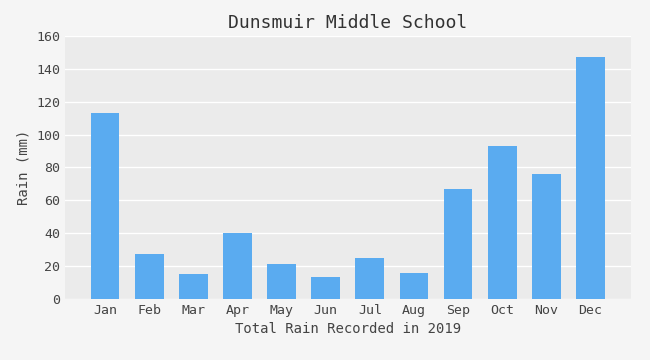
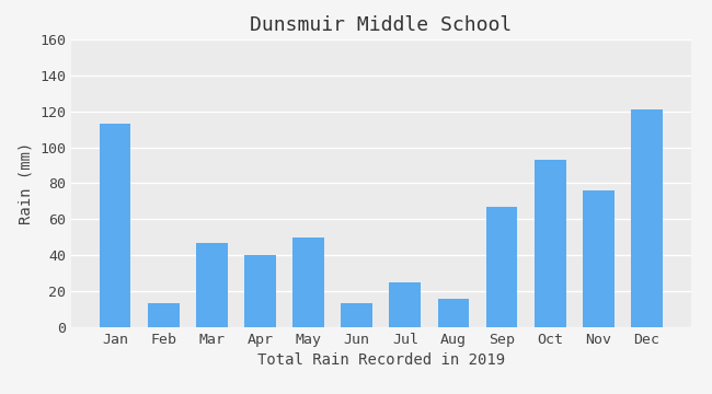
Feb: 27 -> 13
Mar: 15 -> 47
May: 21 -> 50
Dec: 147 -> 121
